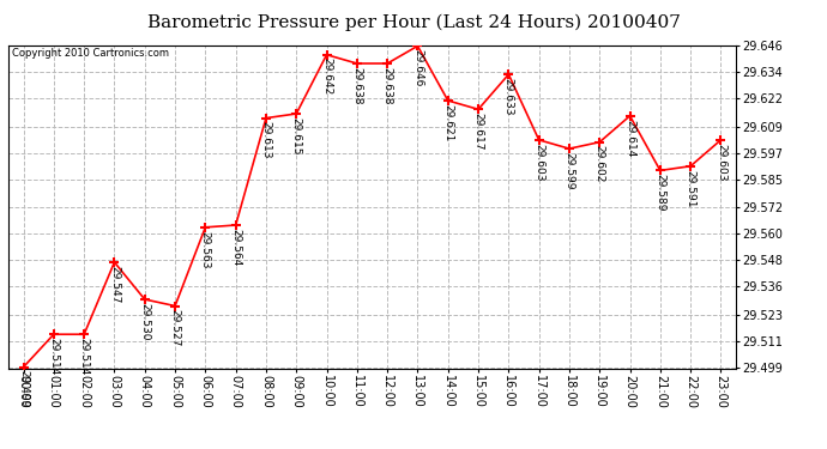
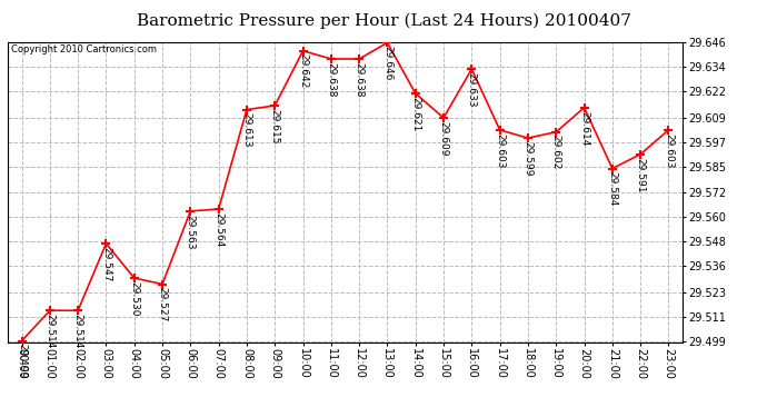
15:00: 29.617 -> 29.609
21:00: 29.589 -> 29.584
